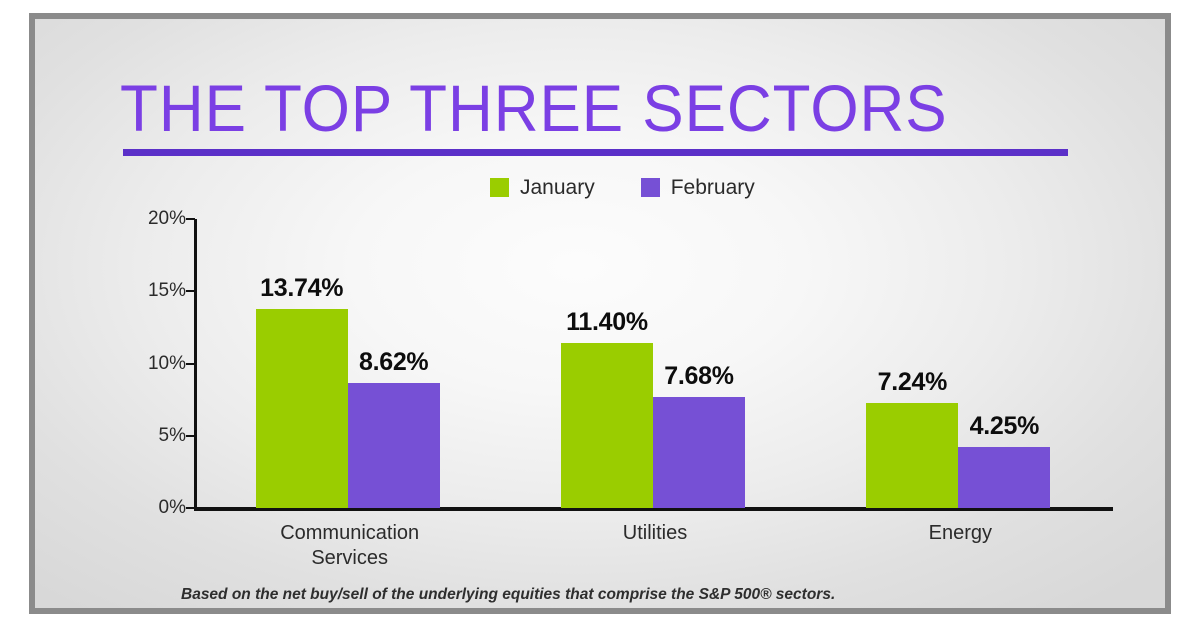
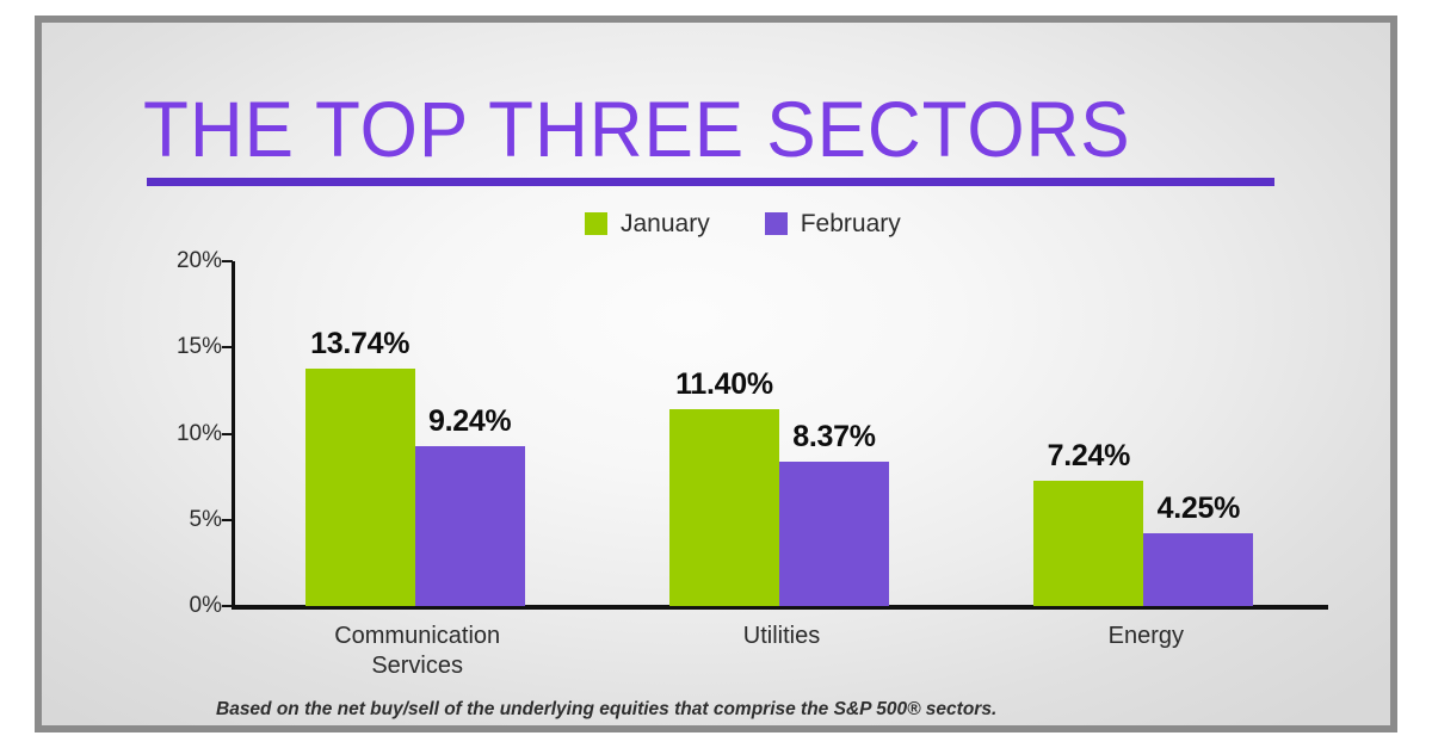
February/Communication Services: 8.62% -> 9.24%
February/Utilities: 7.68% -> 8.37%
